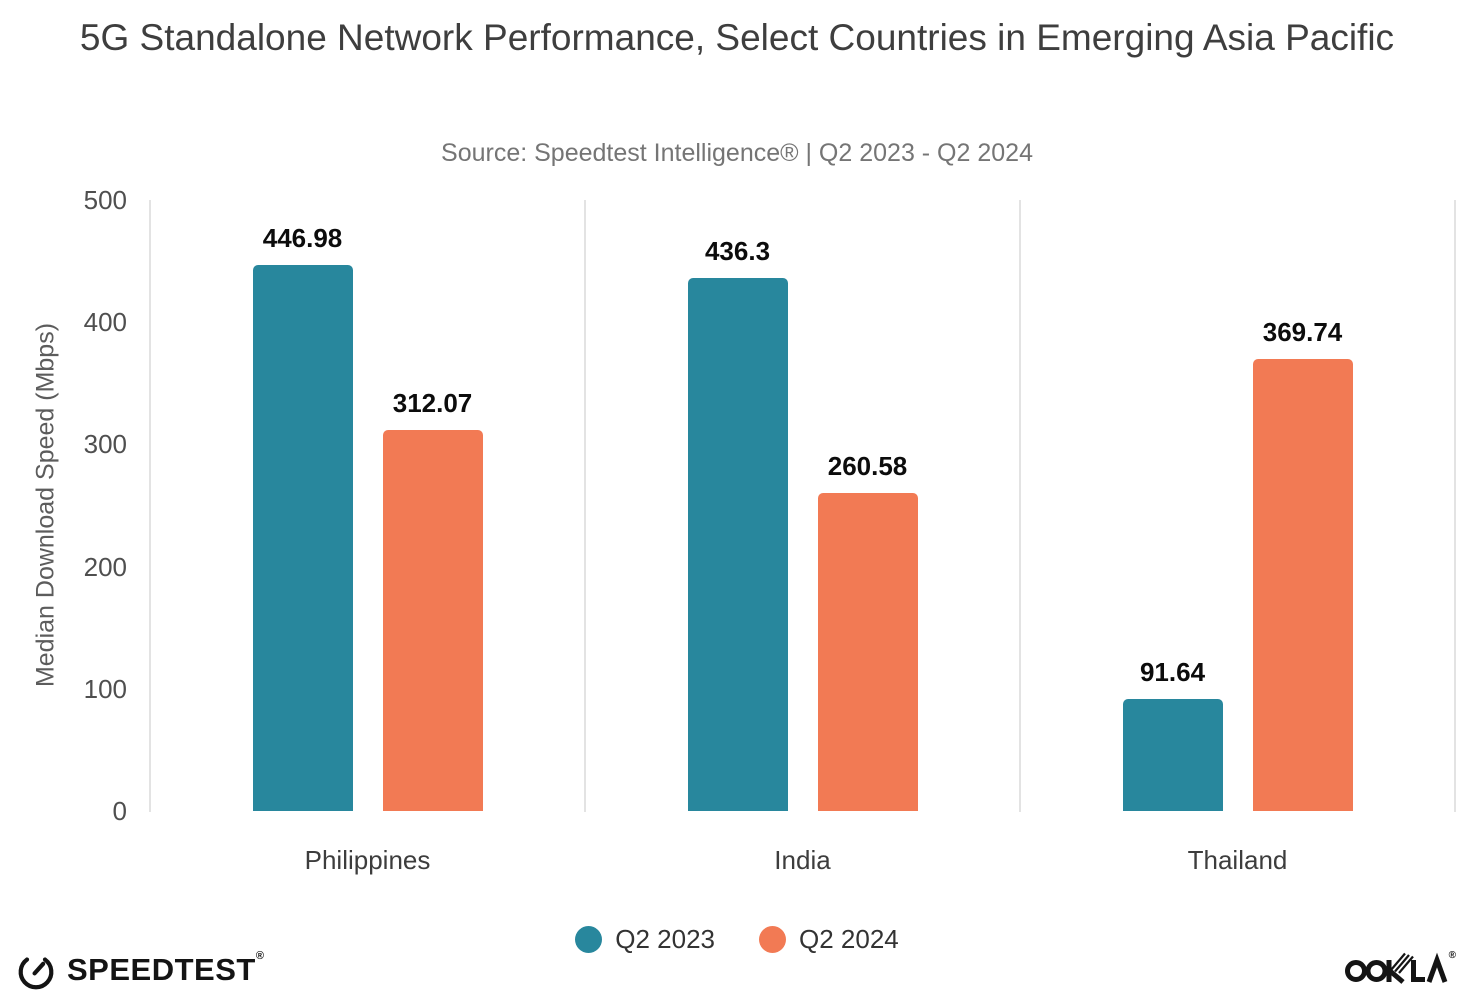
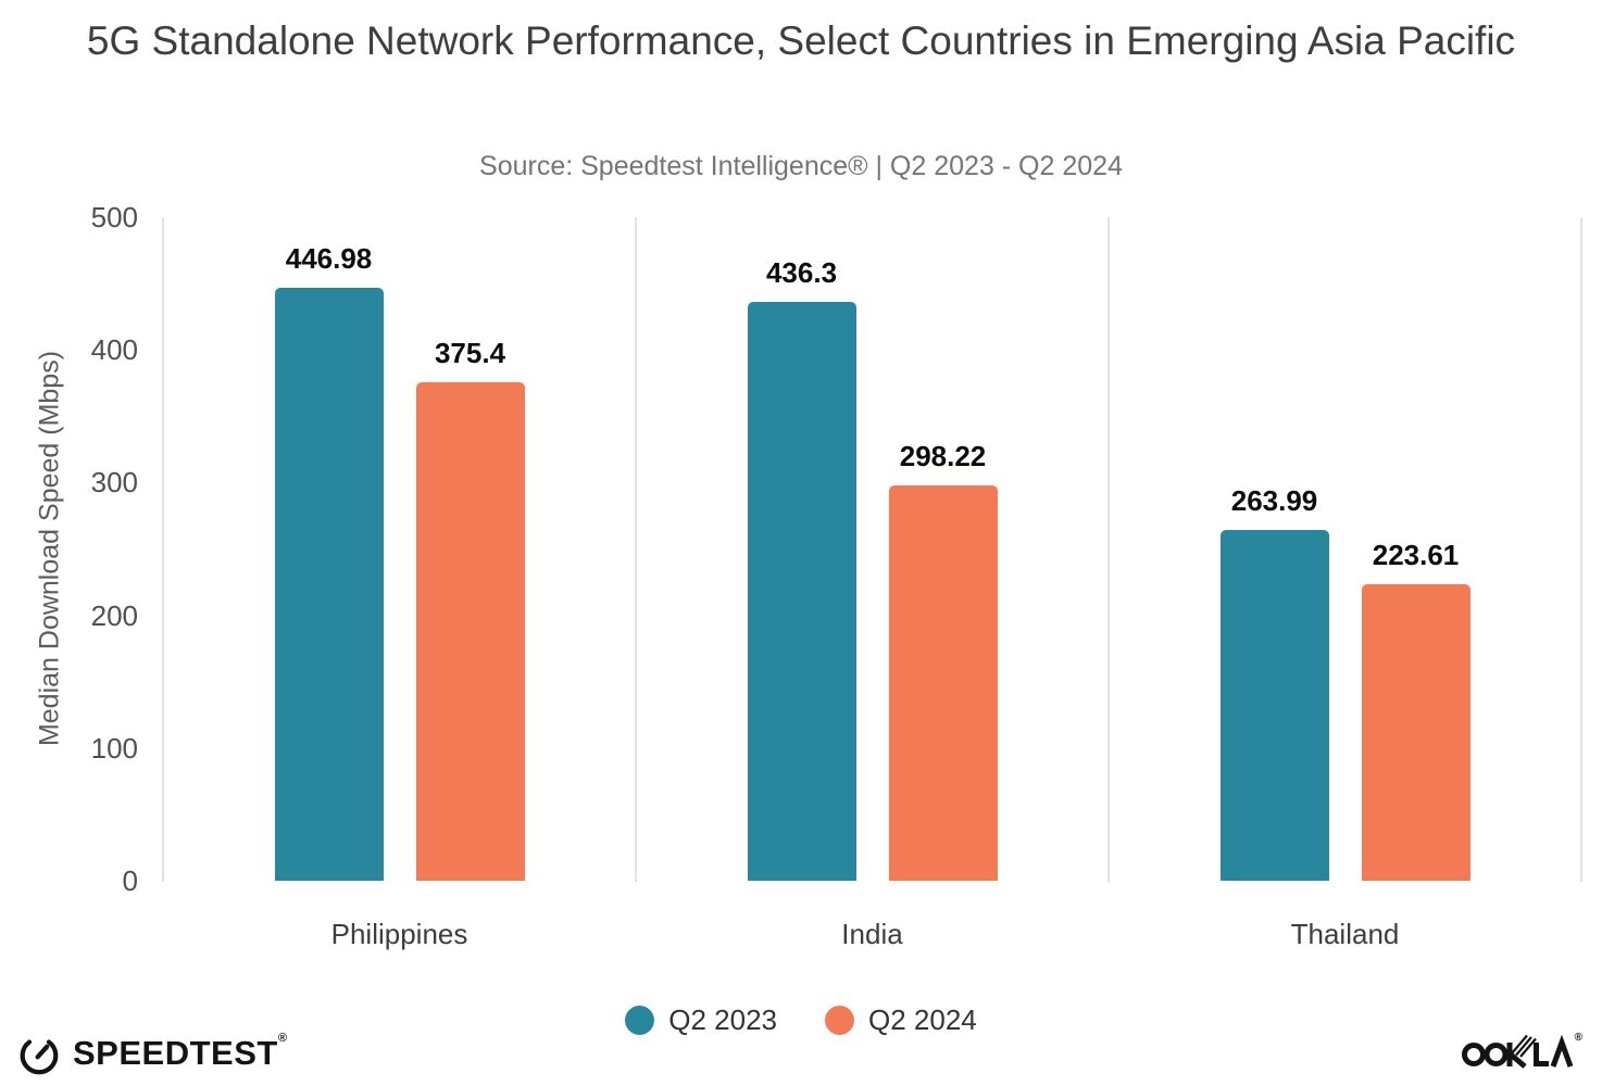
Q2 2024/Philippines: 312.07 -> 375.4
Q2 2024/India: 260.58 -> 298.22
Q2 2023/Thailand: 91.64 -> 263.99
Q2 2024/Thailand: 369.74 -> 223.61
